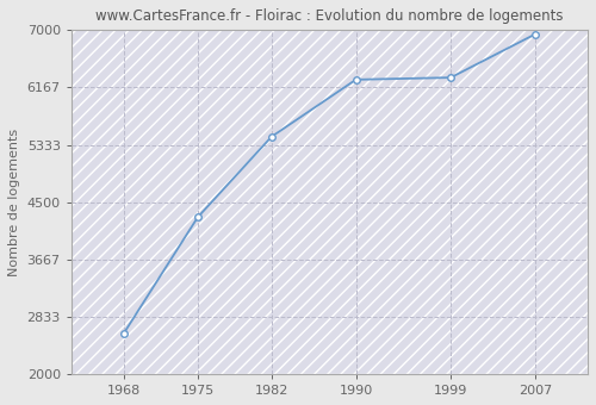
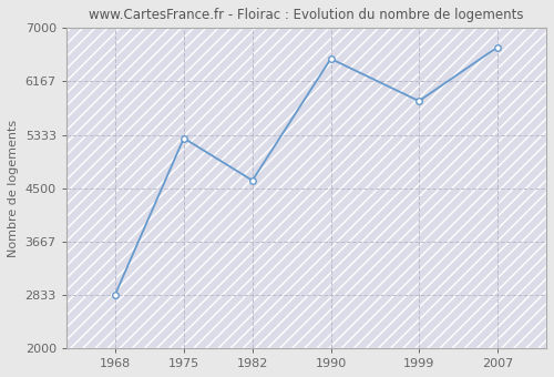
1968: 2600 -> 2840
1975: 4280 -> 5280
1982: 5450 -> 4620
1990: 6280 -> 6520
1999: 6310 -> 5860
2007: 6940 -> 6700
